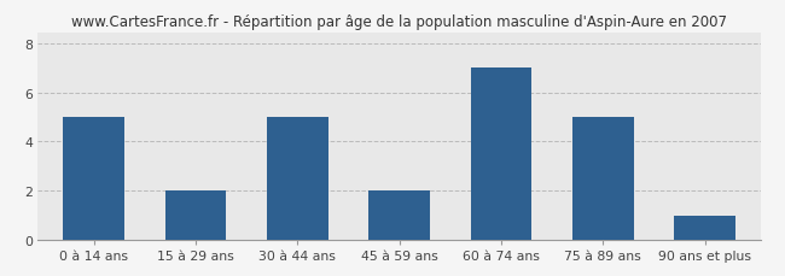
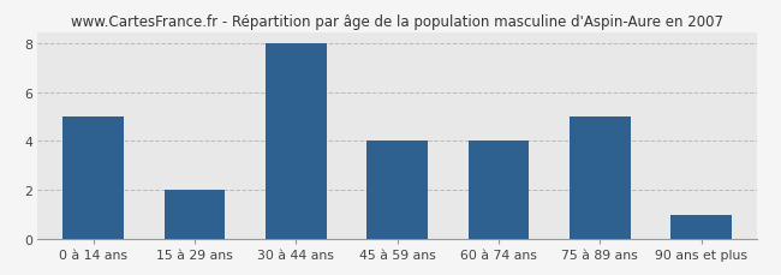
30 à 44 ans: 5 -> 8
45 à 59 ans: 2 -> 4
60 à 74 ans: 7 -> 4
